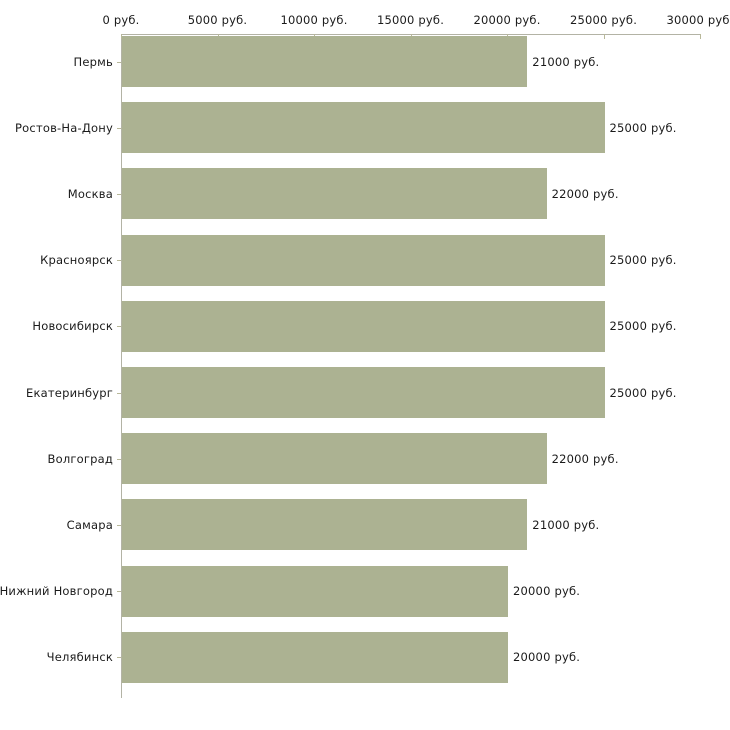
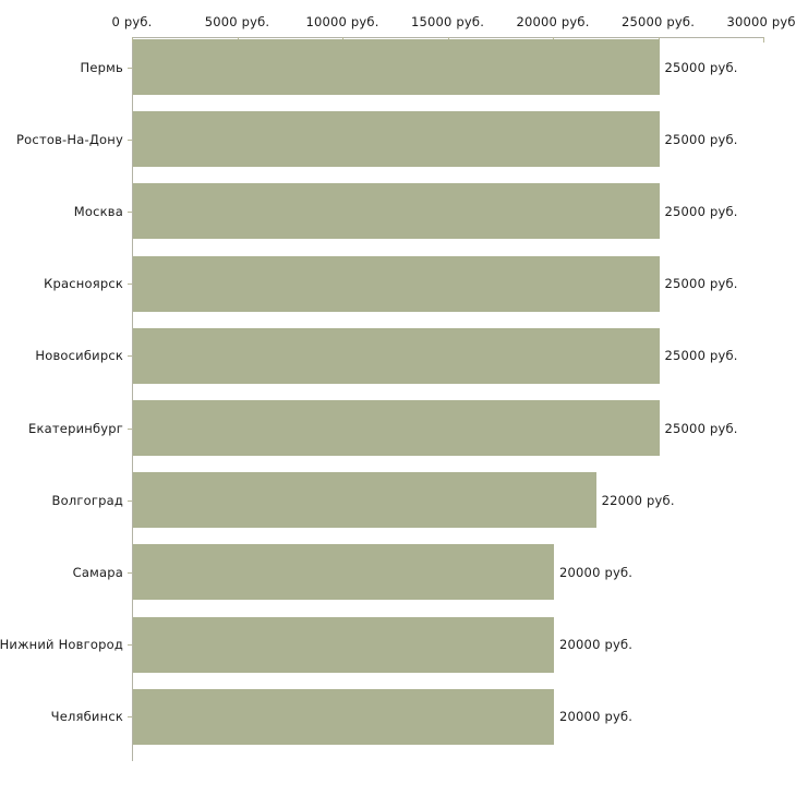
Пермь: 21000 -> 25000
Москва: 22000 -> 25000
Самара: 21000 -> 20000
